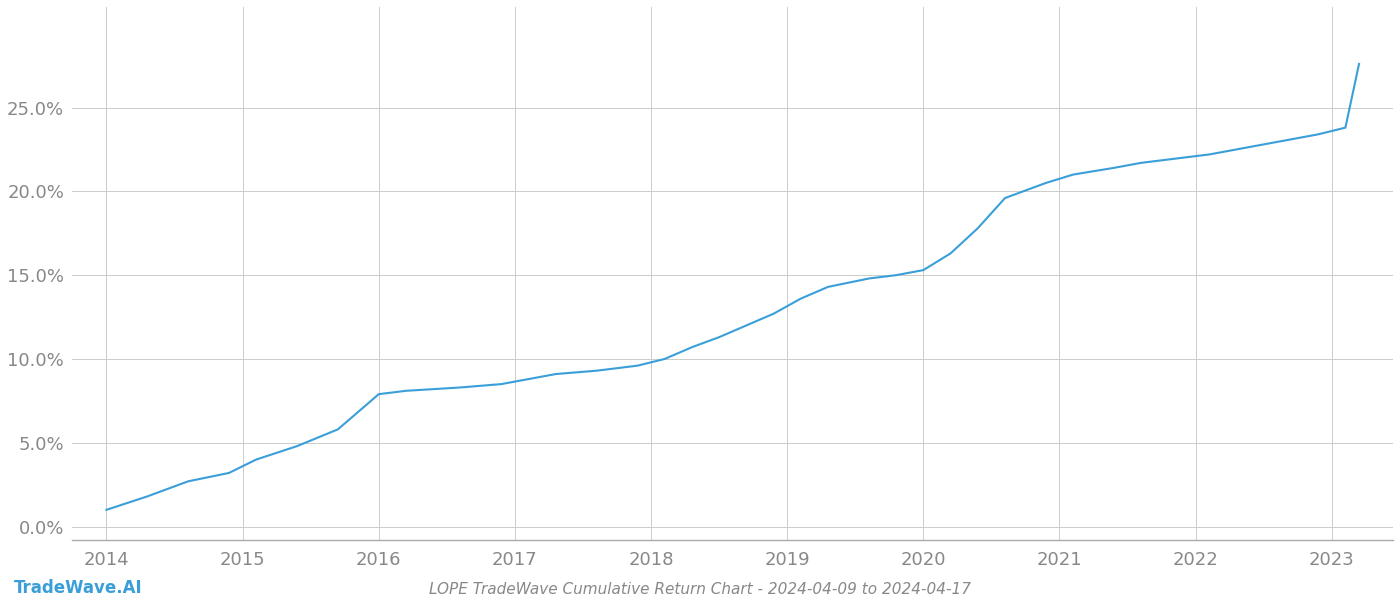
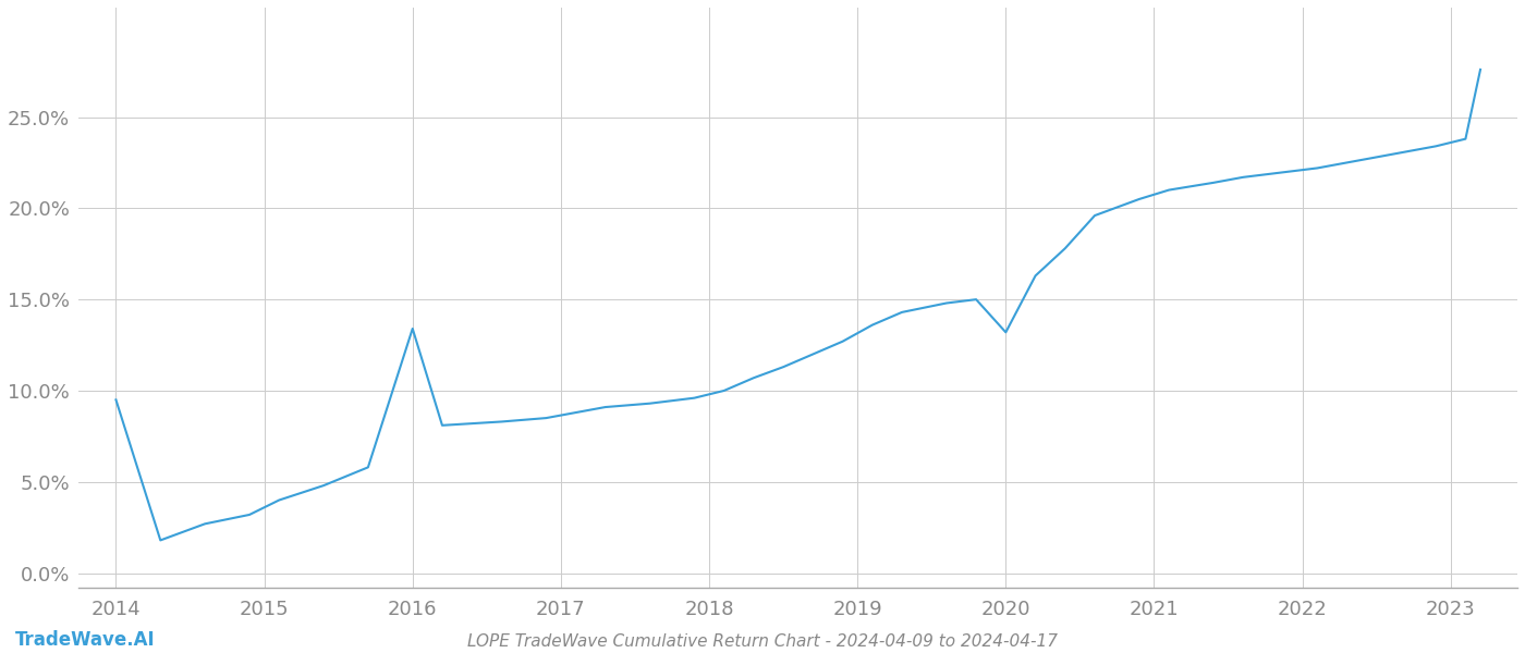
2014: 1.0% -> 9.5%
2016: 7.9% -> 13.4%
2020: 15.3% -> 13.2%
